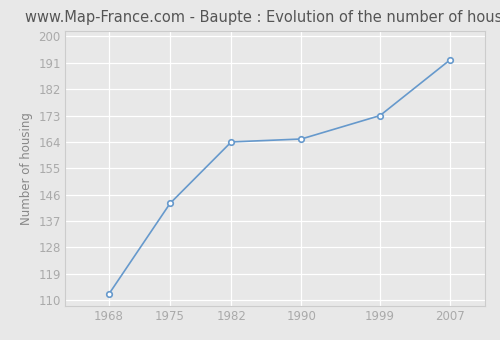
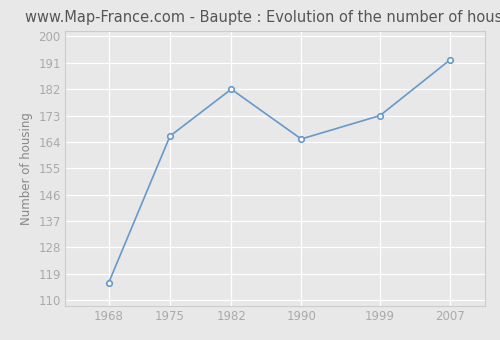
1968: 112 -> 116
1975: 143 -> 166
1982: 164 -> 182
